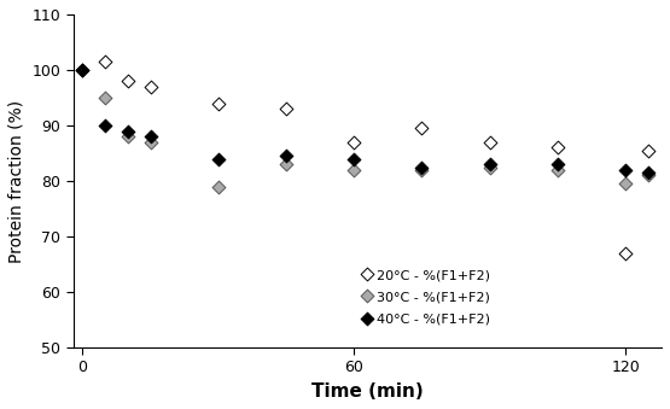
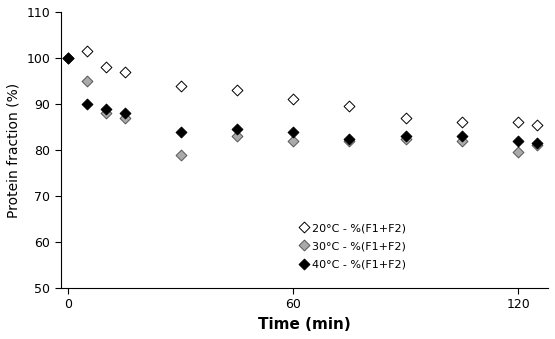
20°C - %(F1+F2)/60: 87.0 -> 91.0
20°C - %(F1+F2)/120: 67.0 -> 86.0
